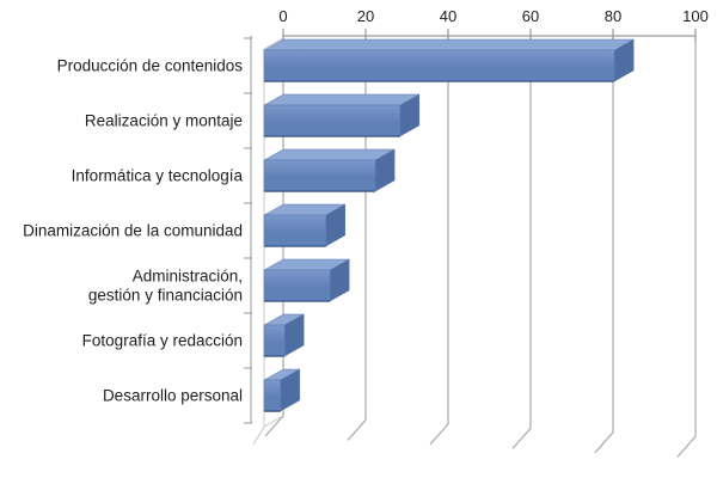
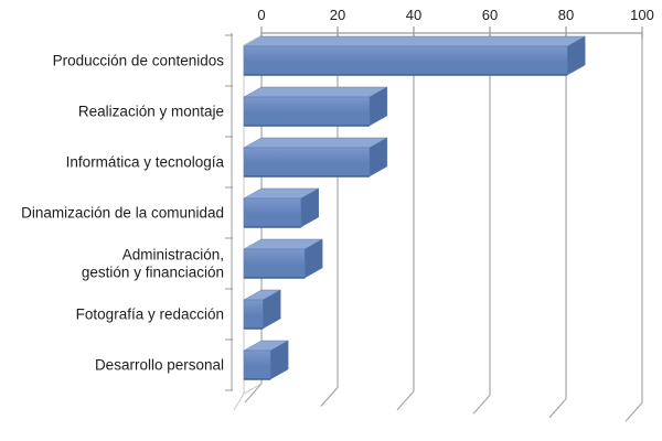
Informática y tecnología: 27 -> 33
Desarrollo personal: 4 -> 7
